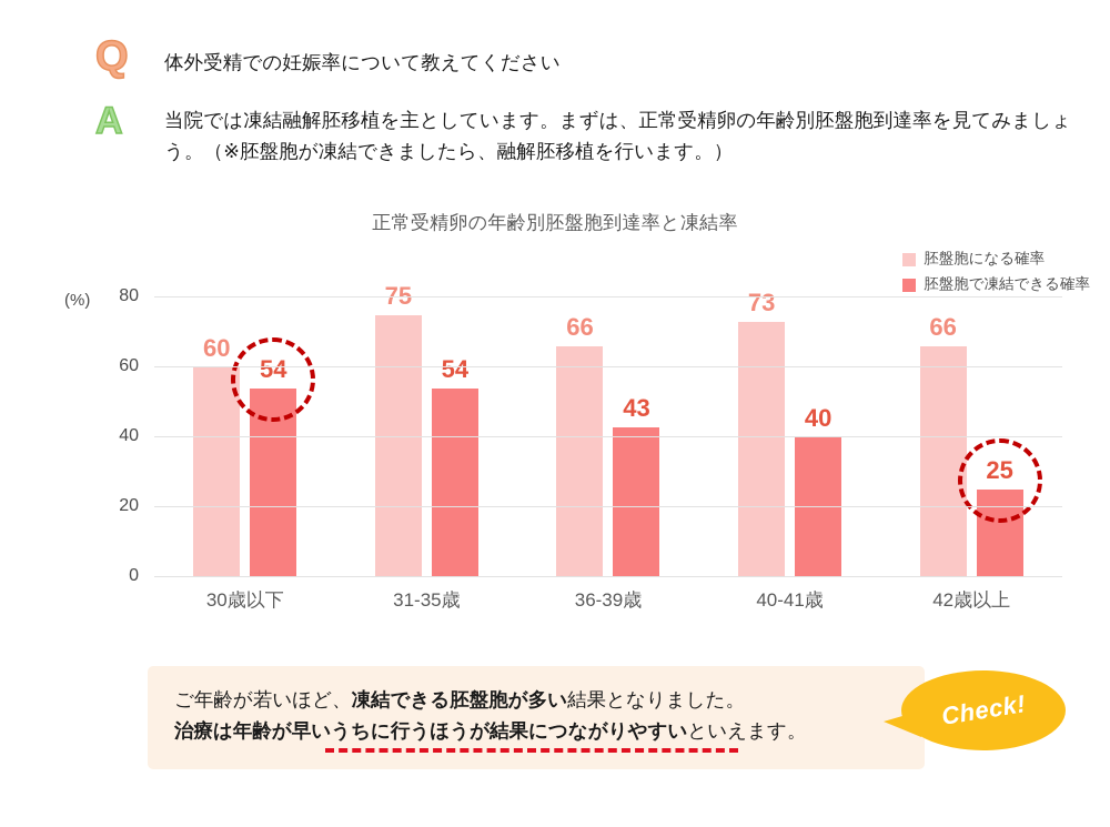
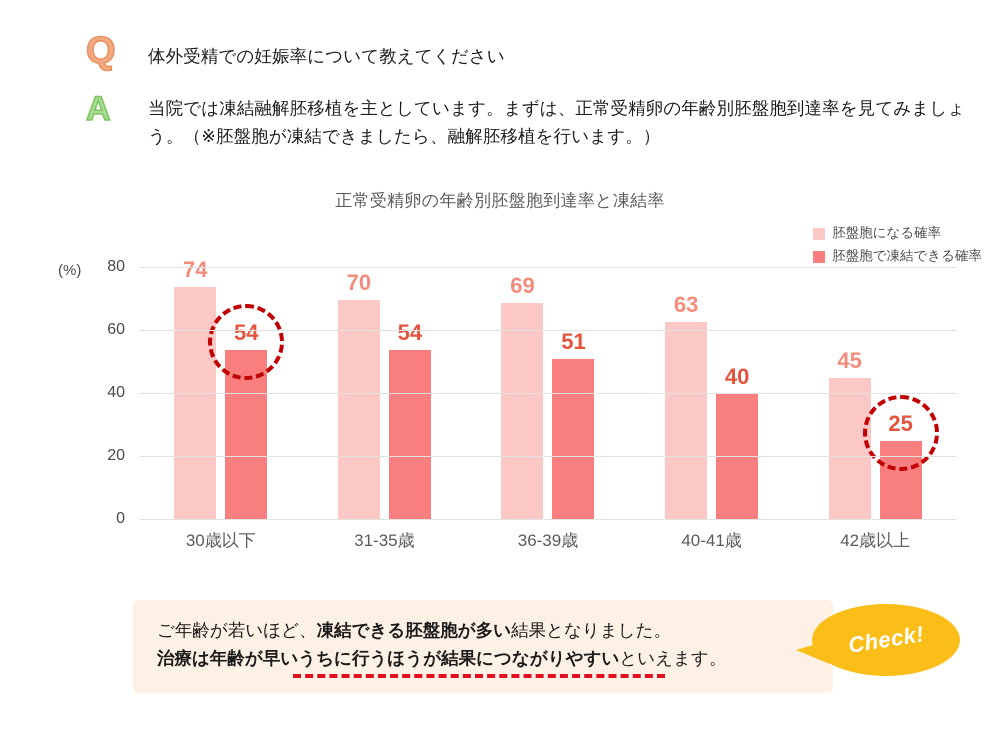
胚盤胞になる確率/30歳以下: 60 -> 74
胚盤胞になる確率/31-35歳: 75 -> 70
胚盤胞になる確率/36-39歳: 66 -> 69
胚盤胞で凍結できる確率/36-39歳: 43 -> 51
胚盤胞になる確率/40-41歳: 73 -> 63
胚盤胞になる確率/42歳以上: 66 -> 45
